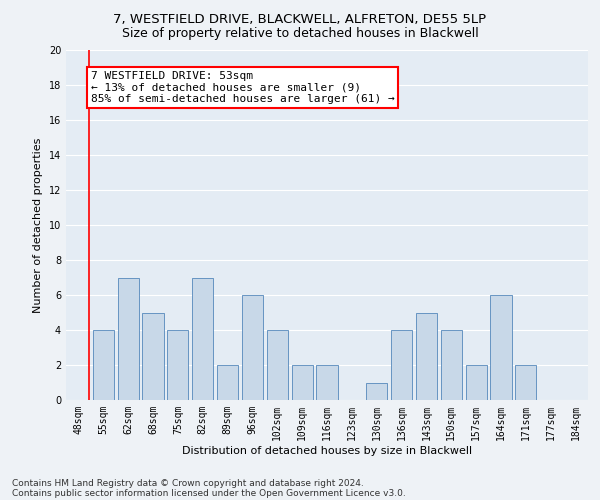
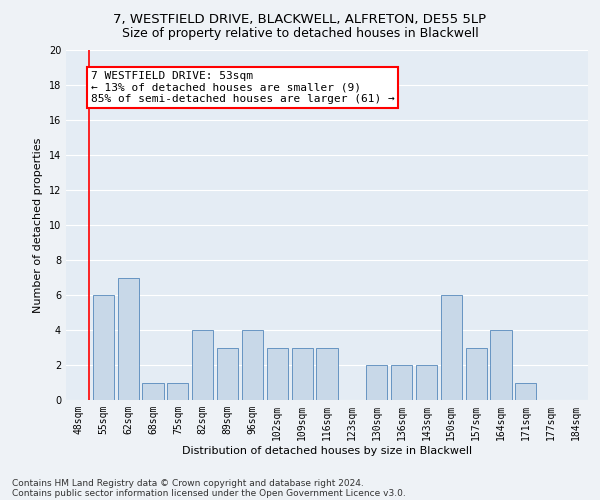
55sqm: 4 -> 6
68sqm: 5 -> 1
75sqm: 4 -> 1
82sqm: 7 -> 4
89sqm: 2 -> 3
96sqm: 6 -> 4
102sqm: 4 -> 3
109sqm: 2 -> 3
116sqm: 2 -> 3
130sqm: 1 -> 2
136sqm: 4 -> 2
143sqm: 5 -> 2
150sqm: 4 -> 6
157sqm: 2 -> 3
164sqm: 6 -> 4
171sqm: 2 -> 1
